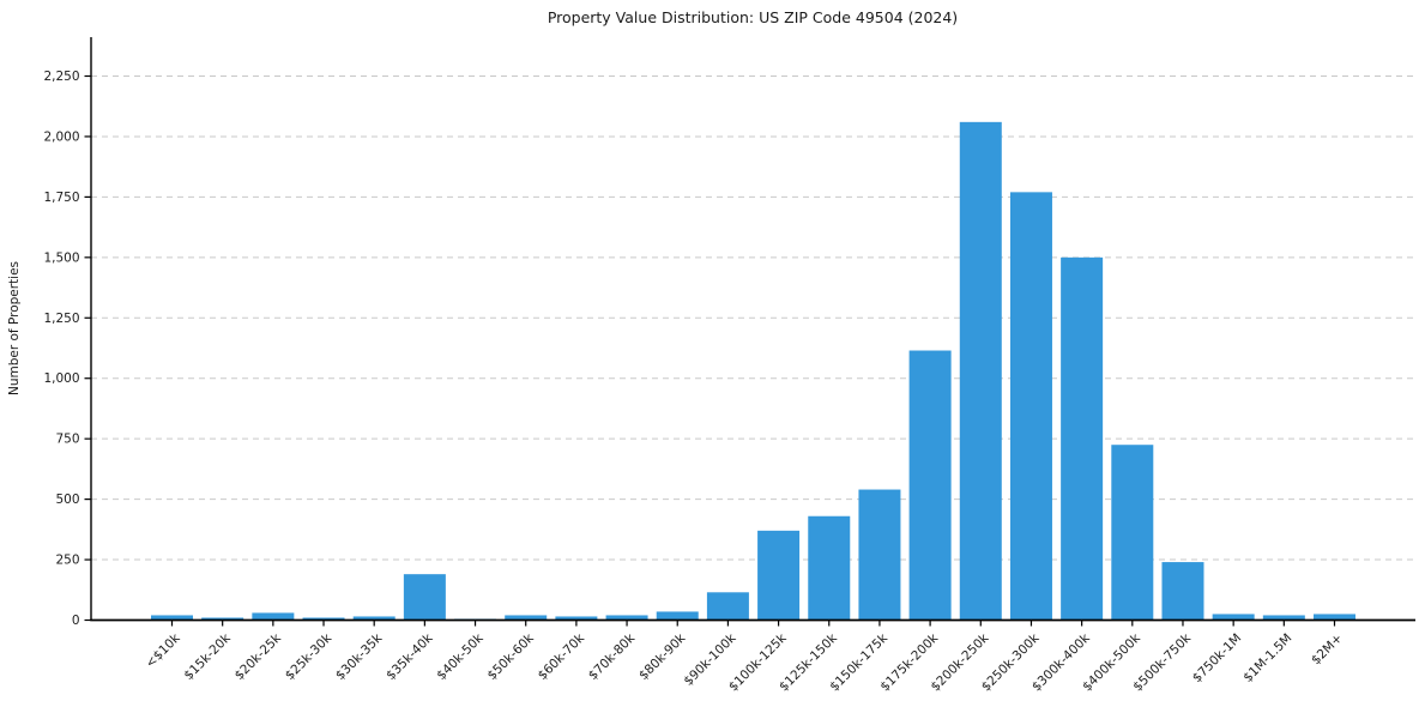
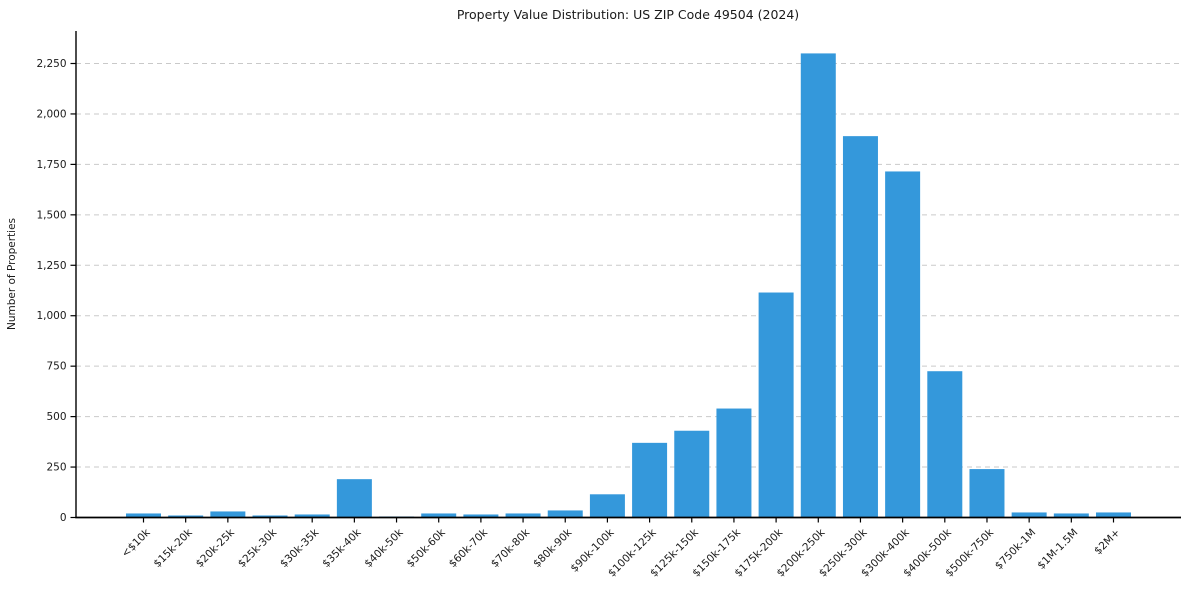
$200k-250k: 2060 -> 2300
$250k-300k: 1770 -> 1890
$300k-400k: 1500 -> 1720
